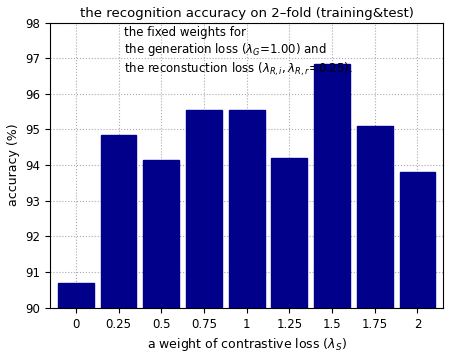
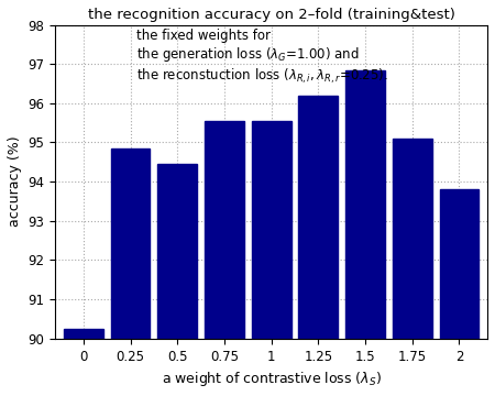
0: 90.70 -> 90.25
0.5: 94.15 -> 94.45
1.25: 94.20 -> 96.20
